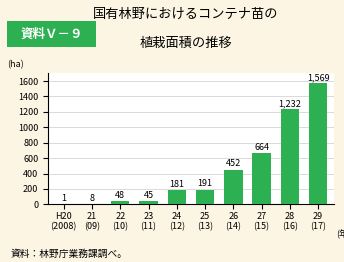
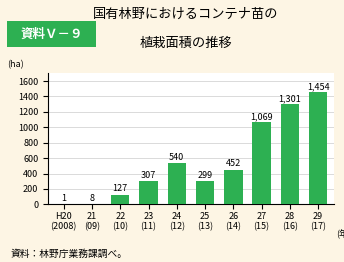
22 (10): 48 -> 127
23 (11): 45 -> 307
24 (12): 181 -> 540
25 (13): 191 -> 299
27 (15): 664 -> 1,069
28 (16): 1,232 -> 1,301
29 (17): 1,569 -> 1,454
